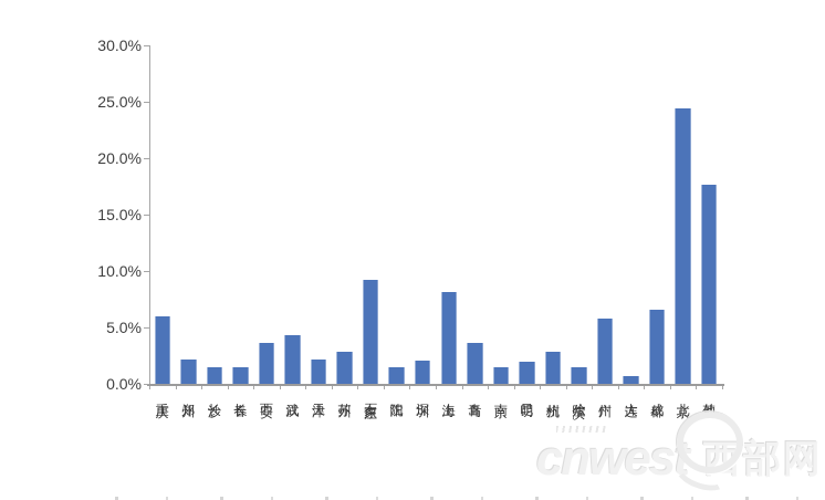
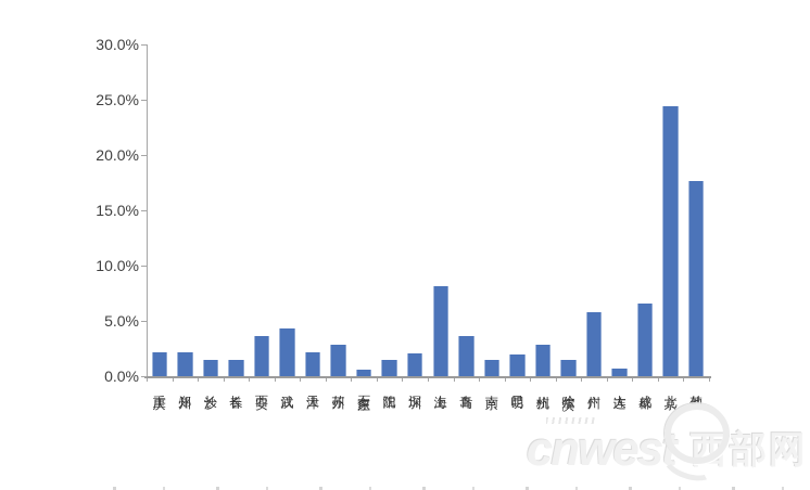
重庆: 6.0% -> 2.2%
石家庄: 9.2% -> 0.6%
